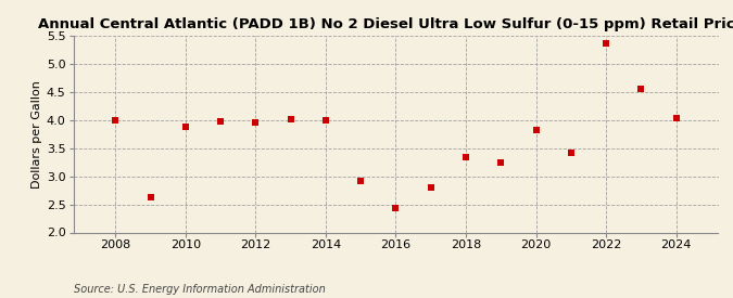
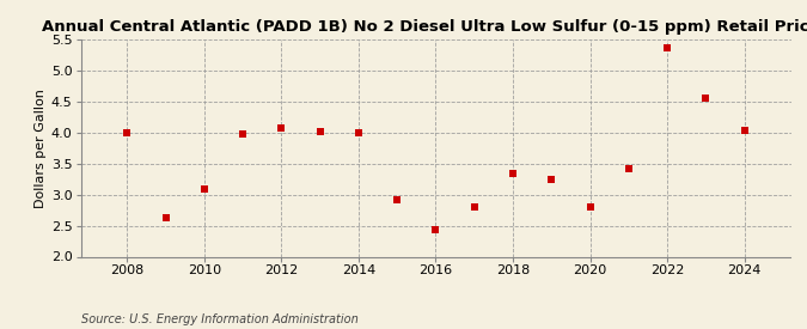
2010: 3.88 -> 3.09
2012: 3.96 -> 4.08
2020: 3.82 -> 2.80
